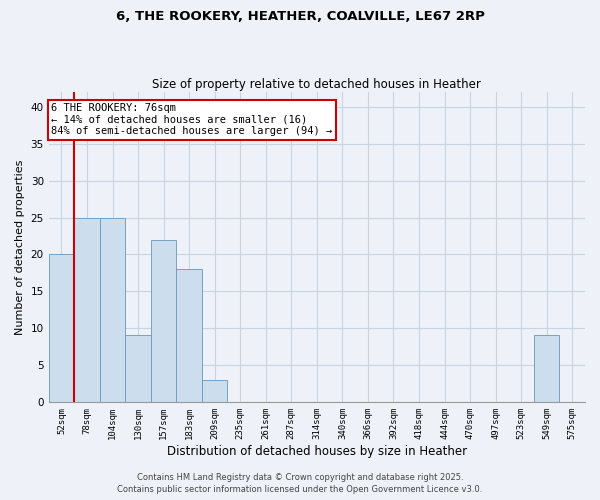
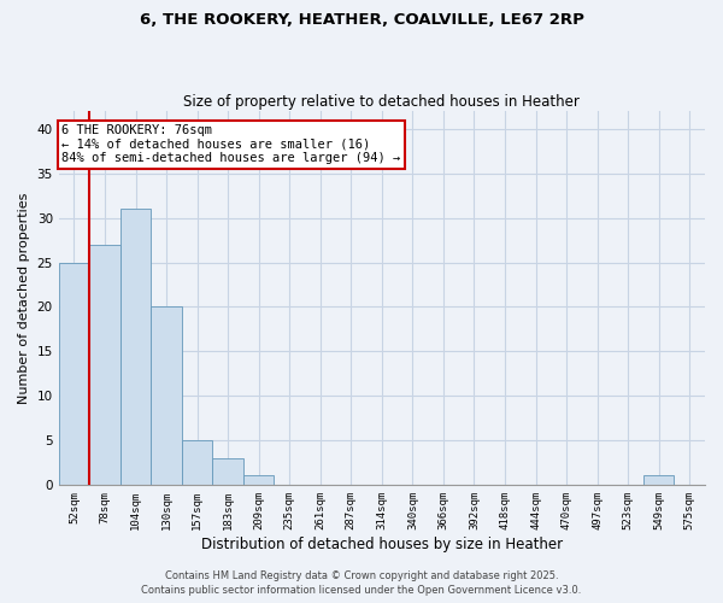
52sqm: 20 -> 25
78sqm: 25 -> 27
104sqm: 25 -> 31
130sqm: 9 -> 20
157sqm: 22 -> 5
183sqm: 18 -> 3
209sqm: 3 -> 1
549sqm: 9 -> 1
